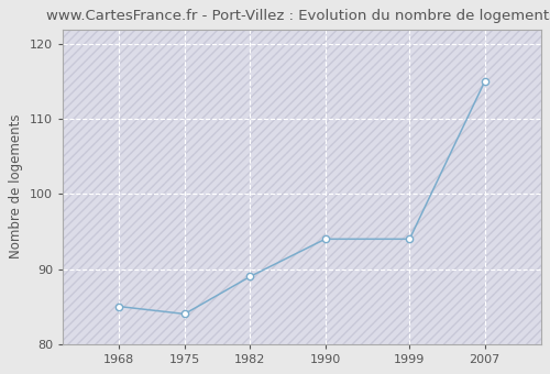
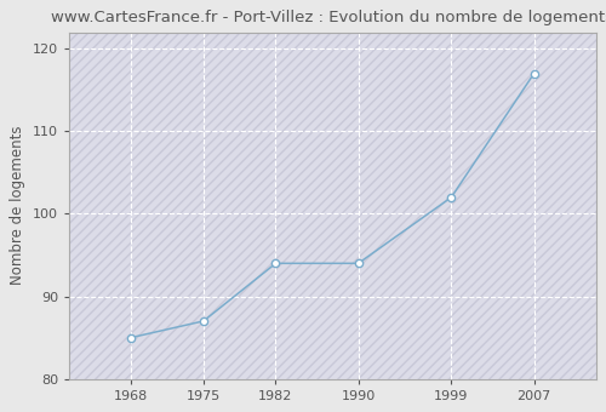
1975: 84 -> 87
1982: 89 -> 94
1999: 94 -> 102
2007: 115 -> 117
